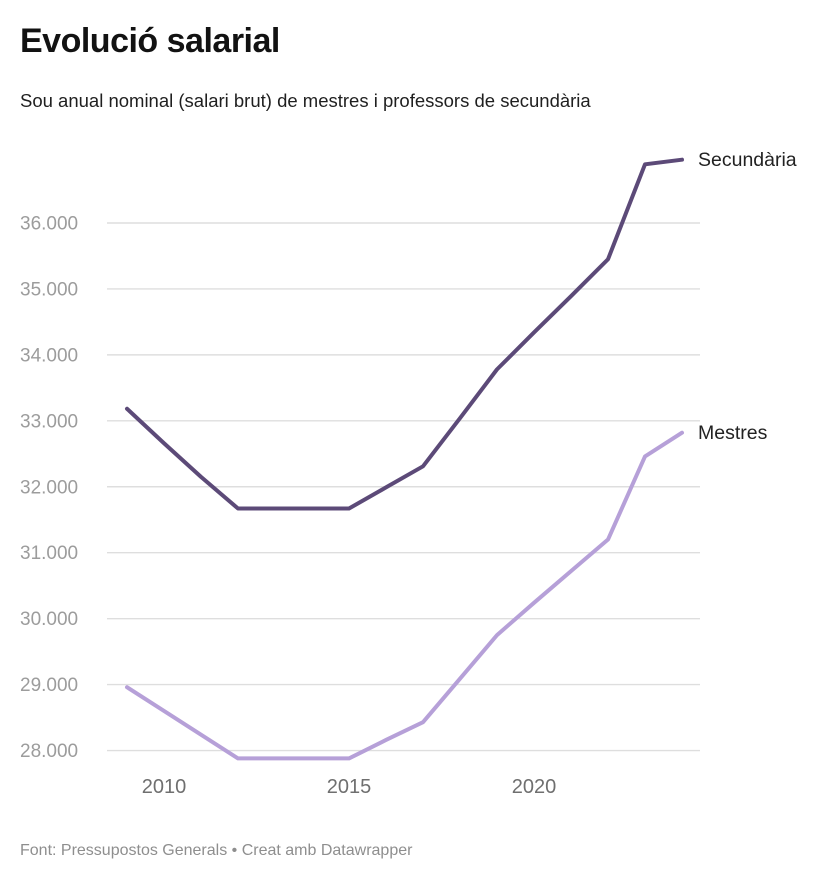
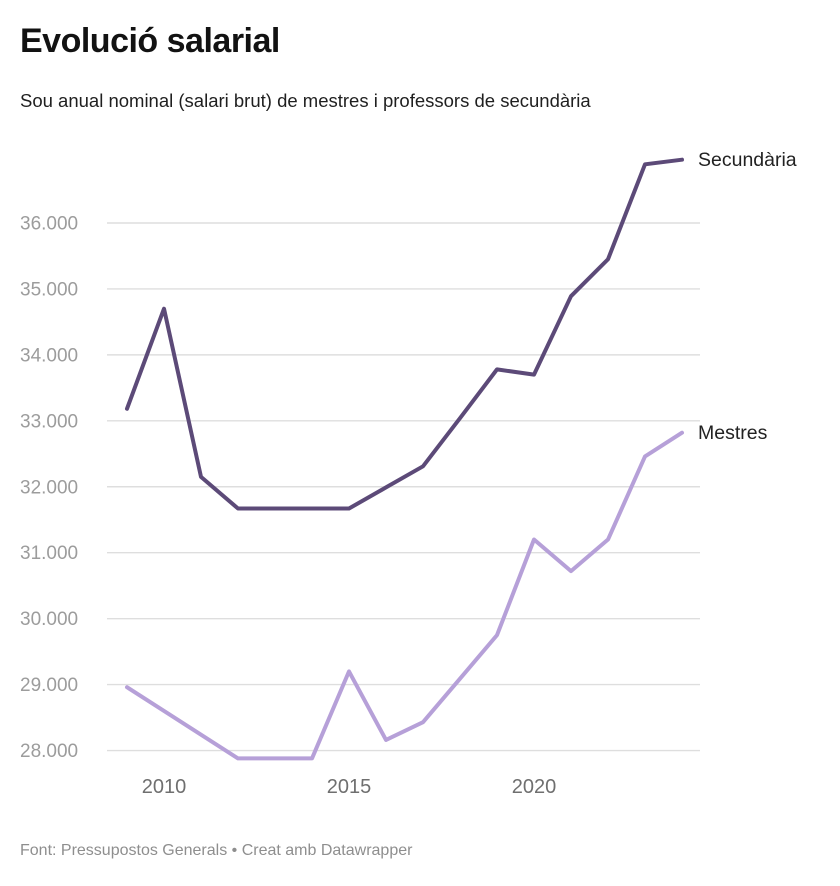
Secundària/2010: 32700 -> 34700
Mestres/2015: 27900 -> 29200
Secundària/2020: 34300 -> 33700
Mestres/2020: 30200 -> 31200
